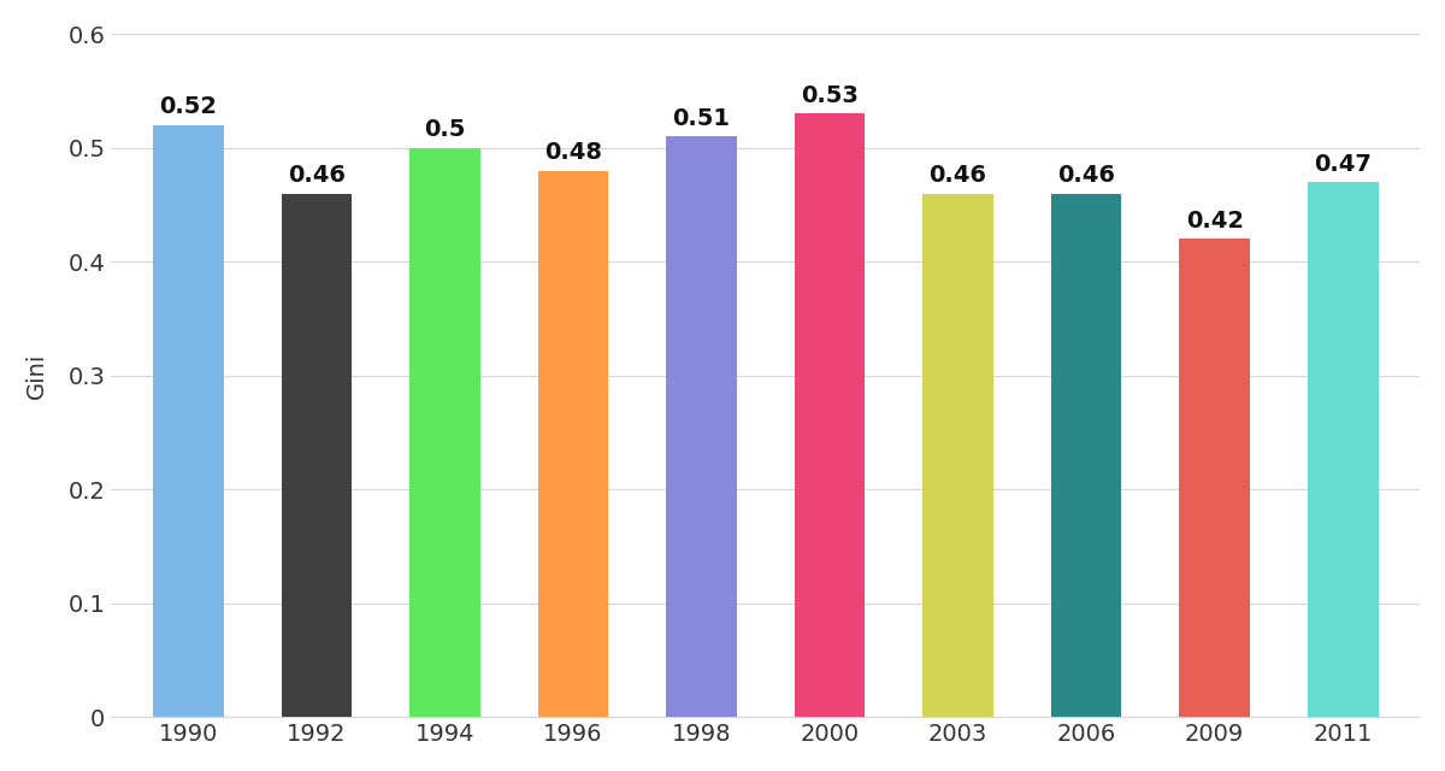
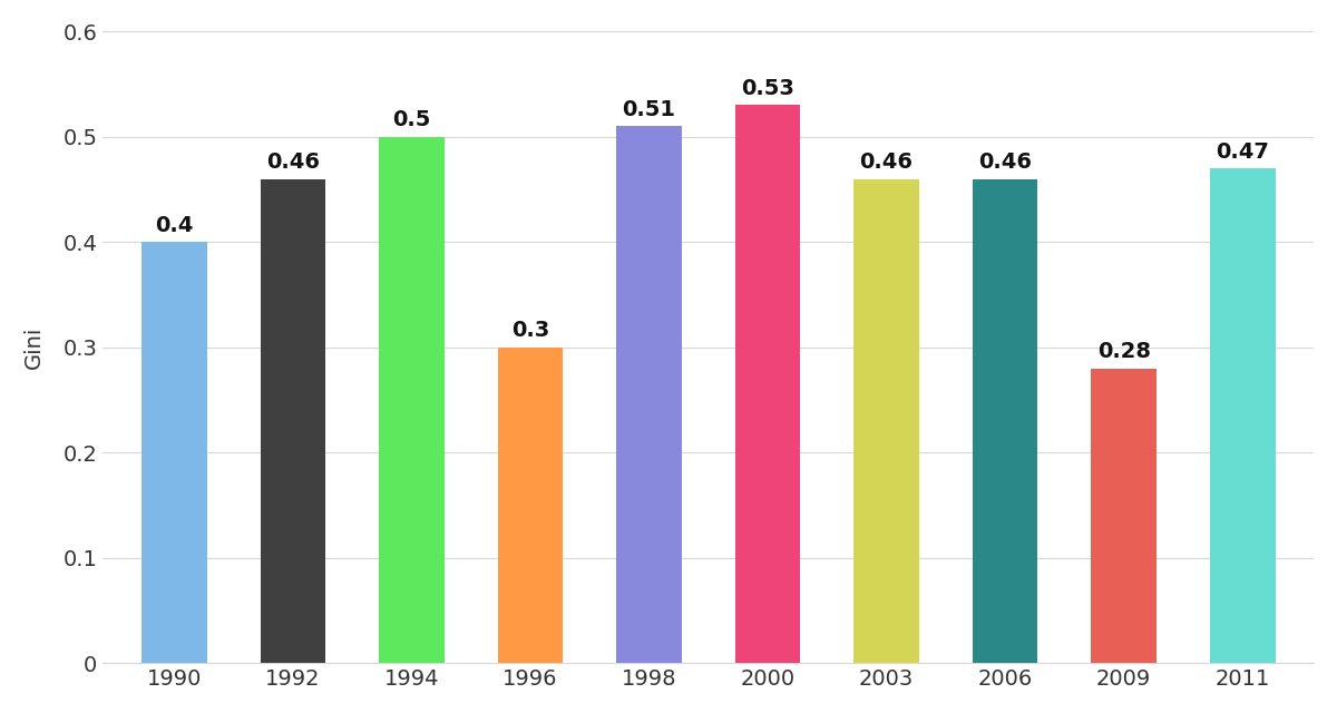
1990: 0.52 -> 0.4
1996: 0.48 -> 0.3
2009: 0.42 -> 0.28
